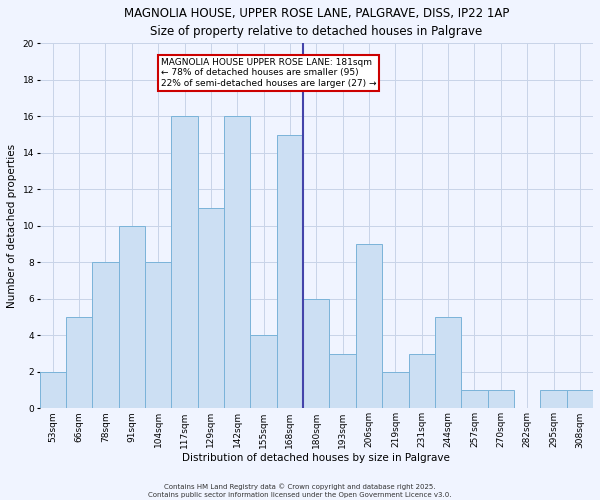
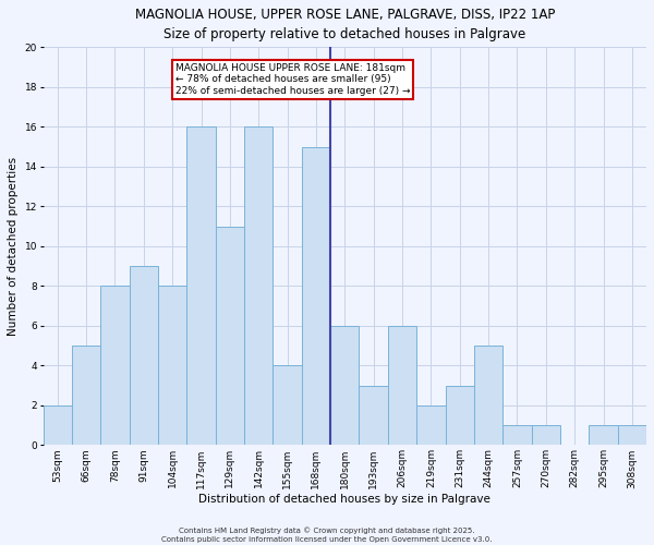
91sqm: 10 -> 9
206sqm: 9 -> 6
